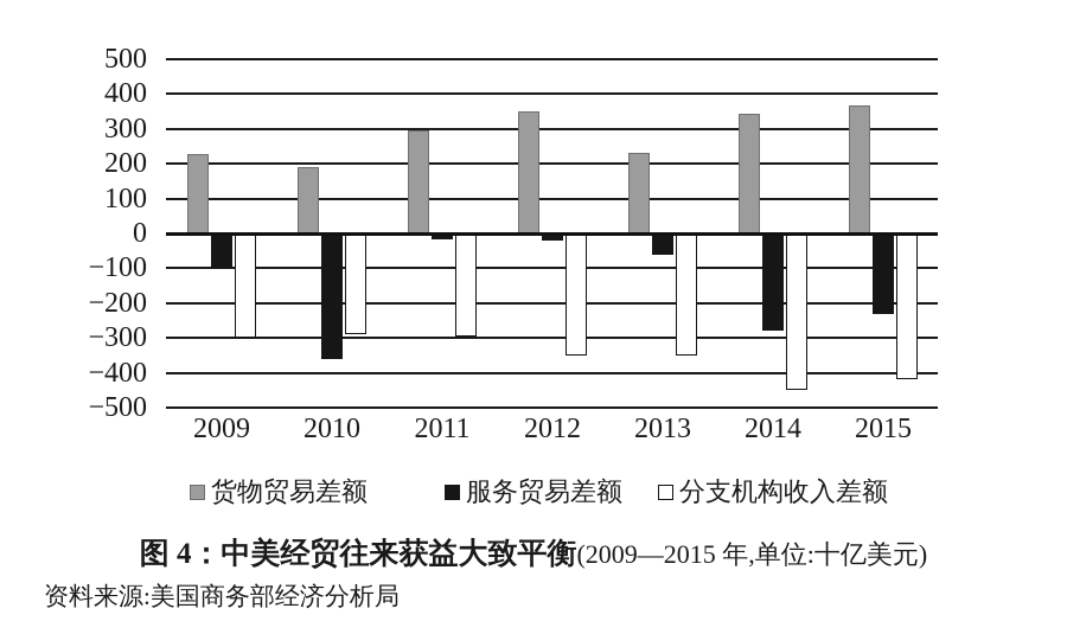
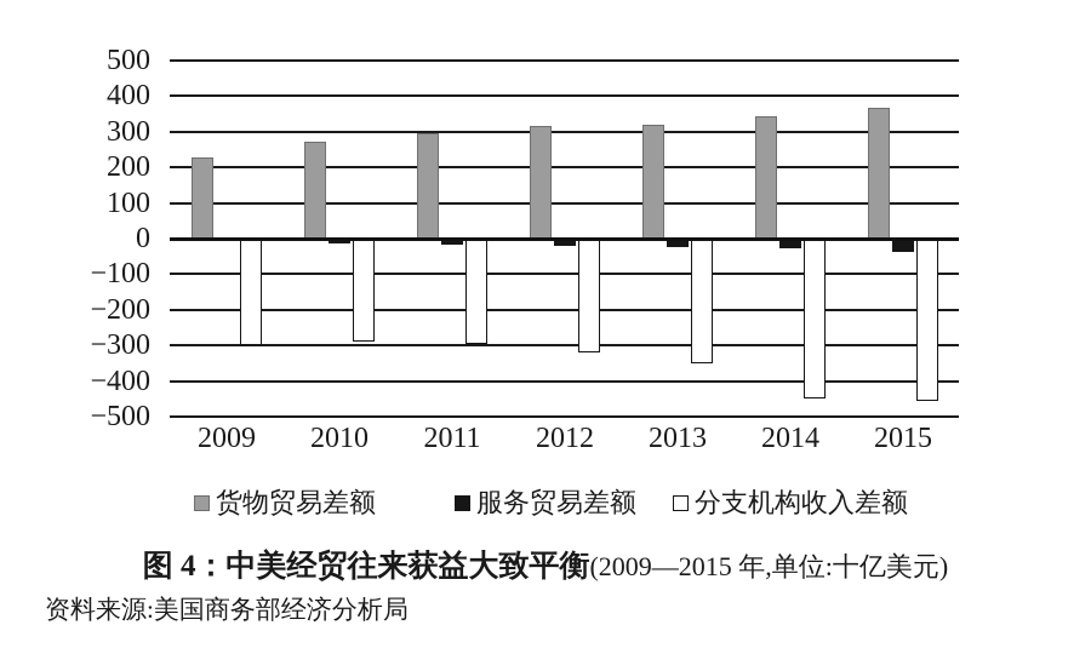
服务贸易差额/2009: -100 -> -10
货物贸易差额/2010: 190 -> 270
服务贸易差额/2010: -360 -> -10
货物贸易差额/2012: 350 -> 320
分支机构收入差额/2012: -350 -> -320
货物贸易差额/2013: 230 -> 320
服务贸易差额/2013: -60 -> -20
服务贸易差额/2014: -280 -> -30
服务贸易差额/2015: -230 -> -40
分支机构收入差额/2015: -420 -> -460
